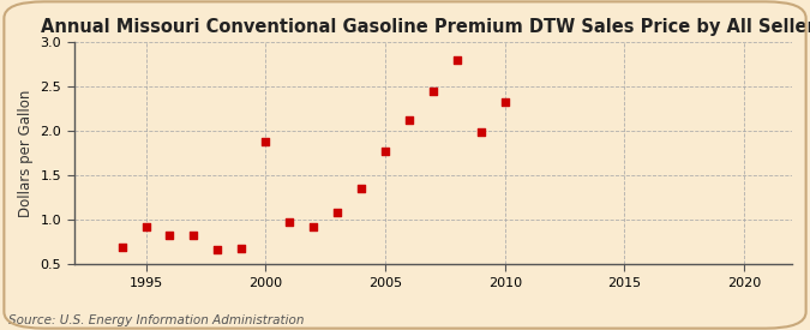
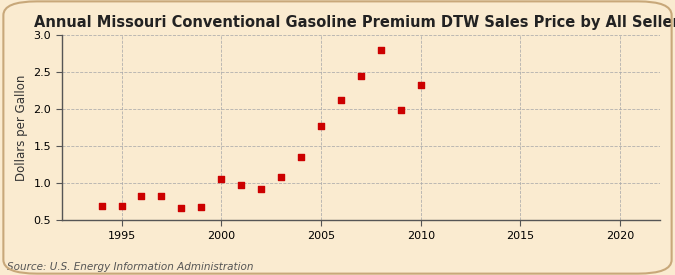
1995: 0.92 -> 0.70
2000: 1.88 -> 1.06
